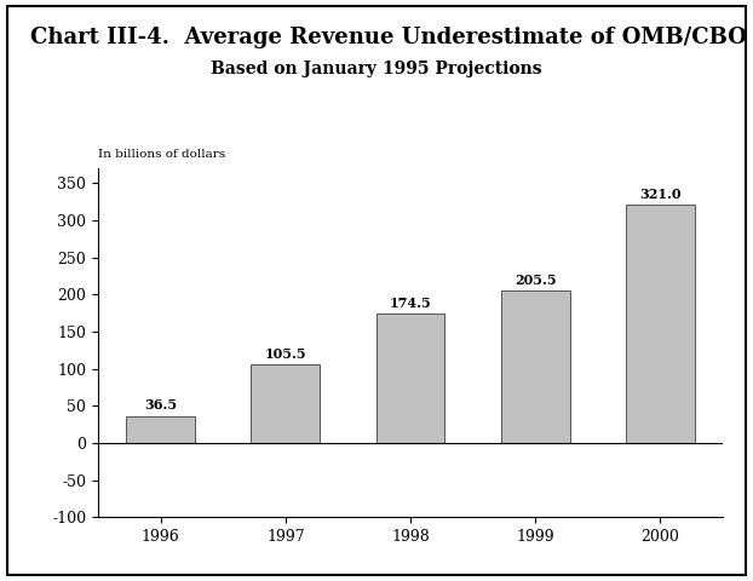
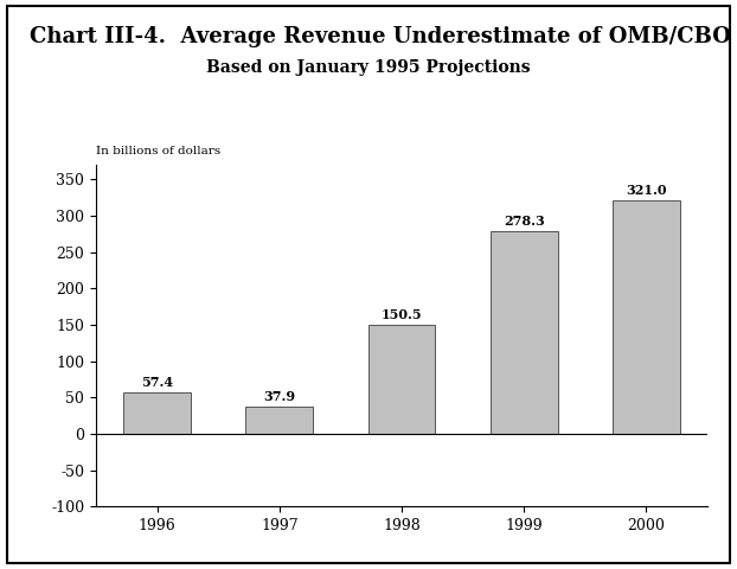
1996: 36.5 -> 57.4
1997: 105.5 -> 37.9
1998: 174.5 -> 150.5
1999: 205.5 -> 278.3
